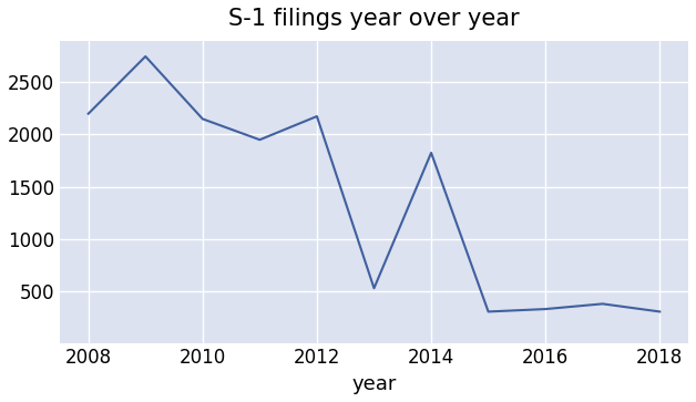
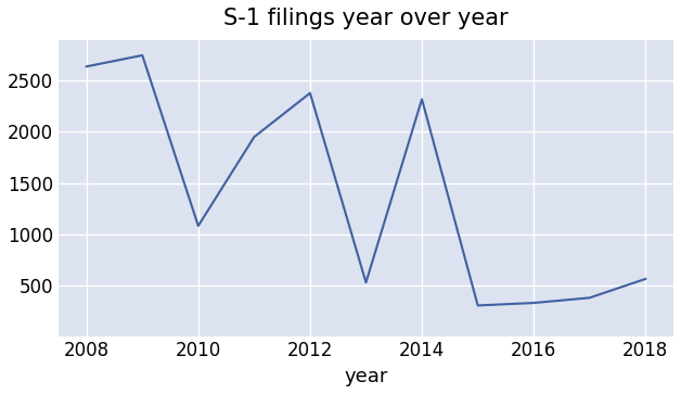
2008: 2200 -> 2640
2010: 2150 -> 1080
2012: 2180 -> 2380
2014: 1820 -> 2320
2018: 300 -> 560
